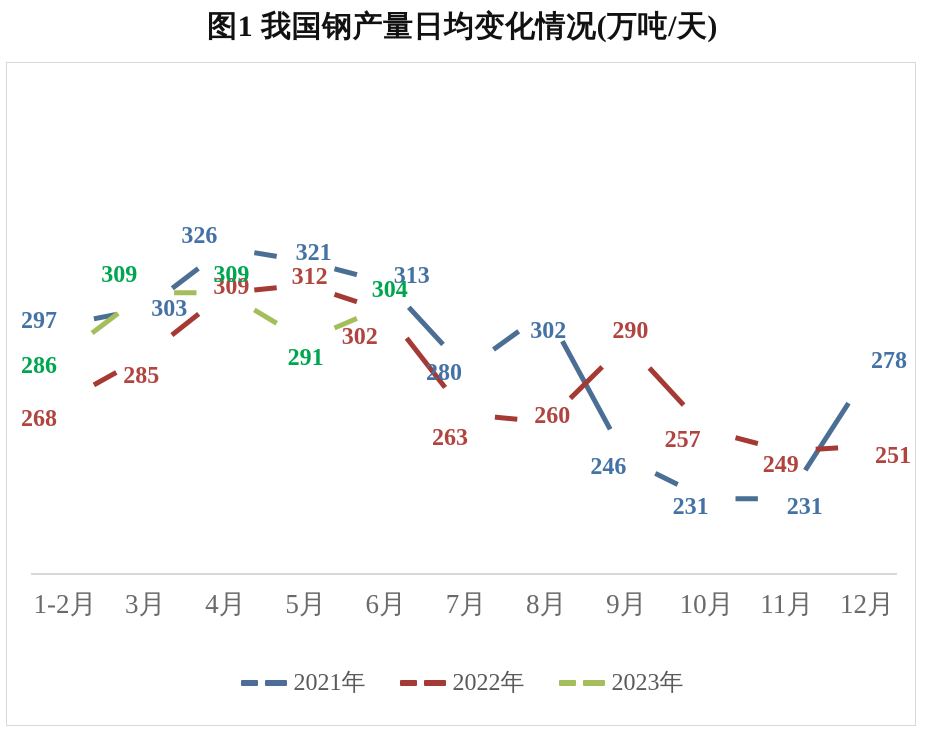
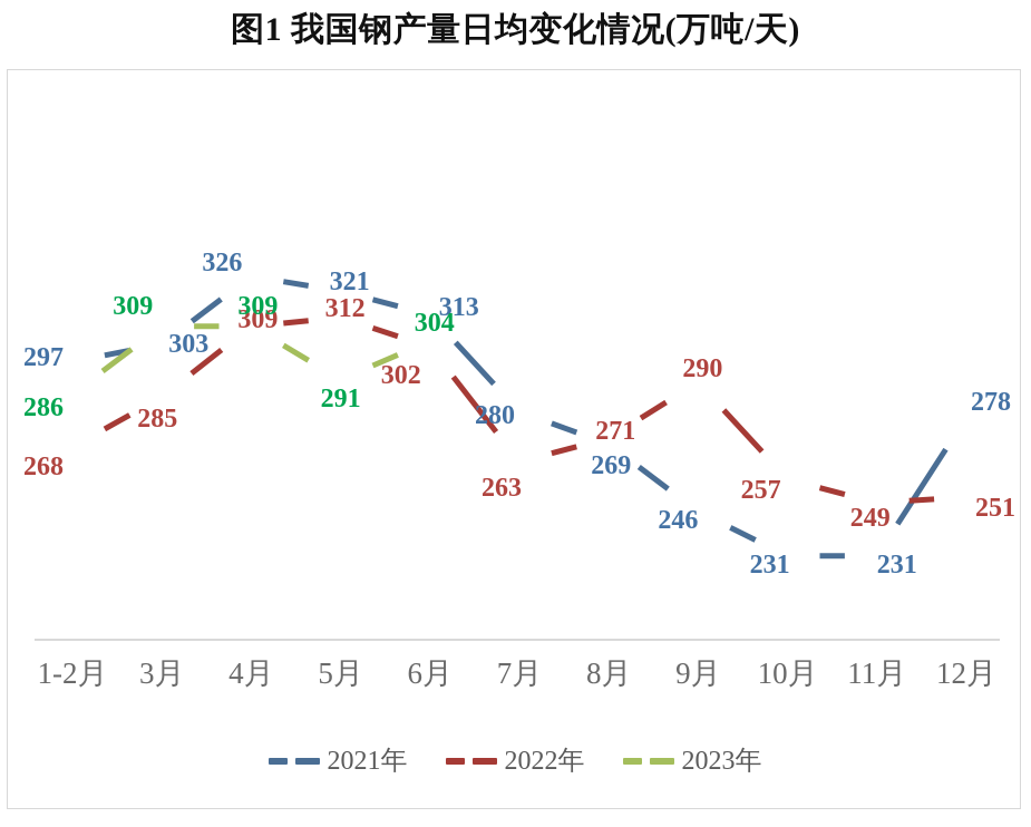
2021年/8月: 302 -> 269
2022年/8月: 260 -> 271
